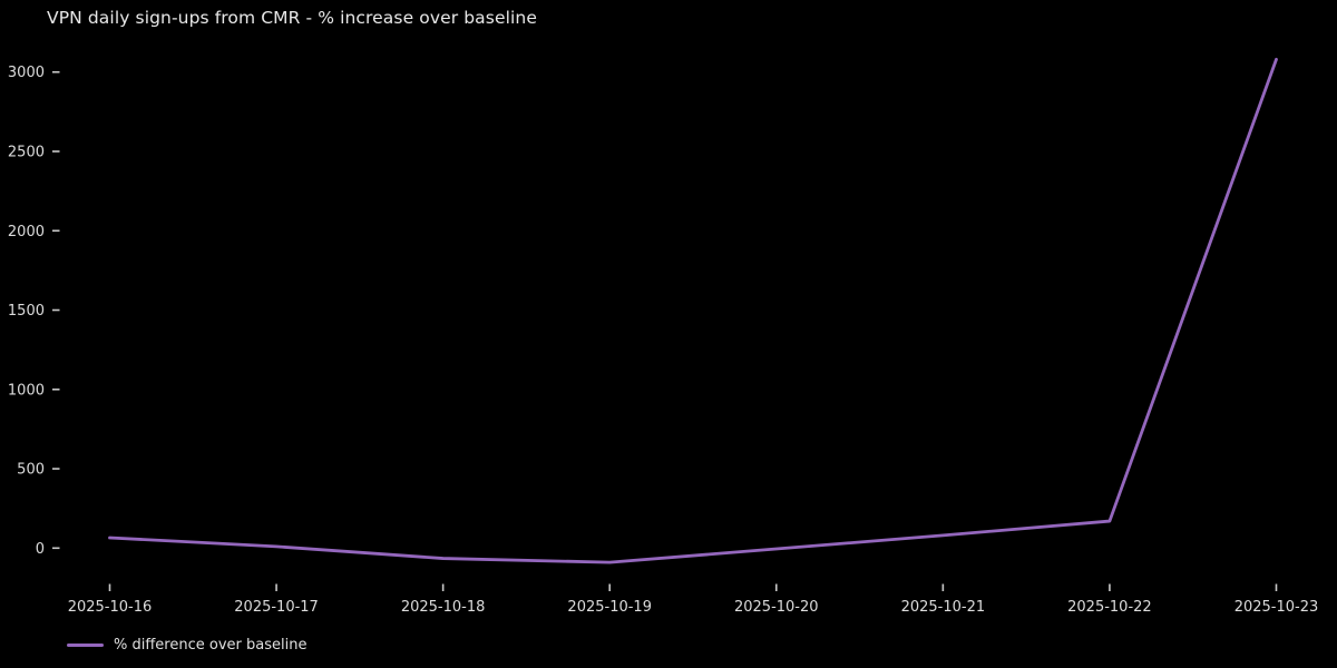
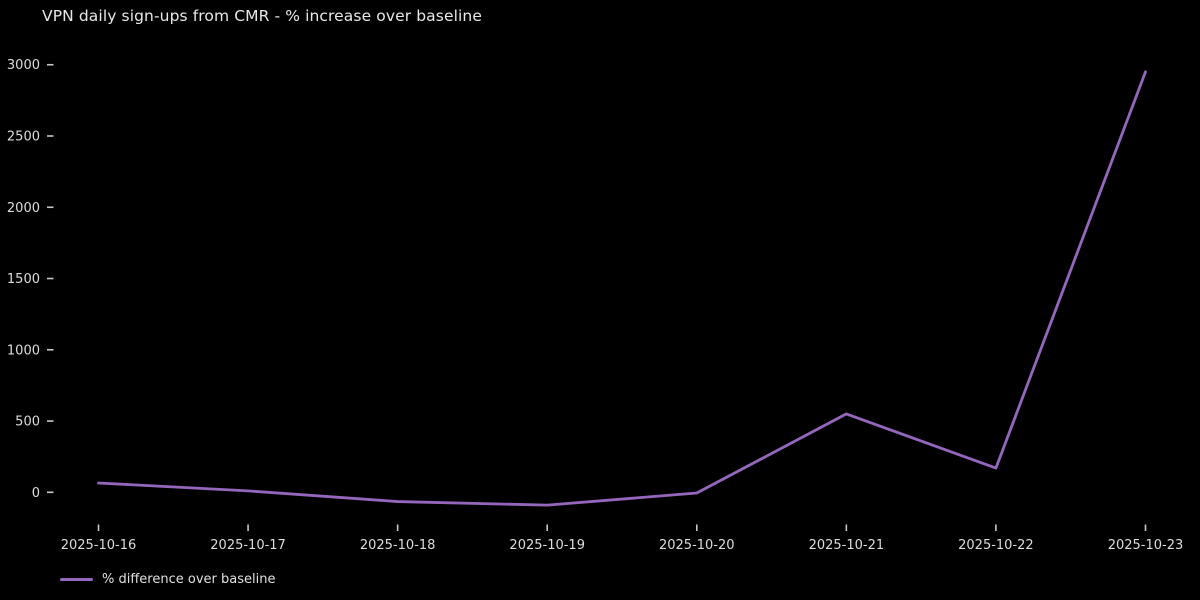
2025-10-21: 80 -> 550
2025-10-23: 3080 -> 2950
